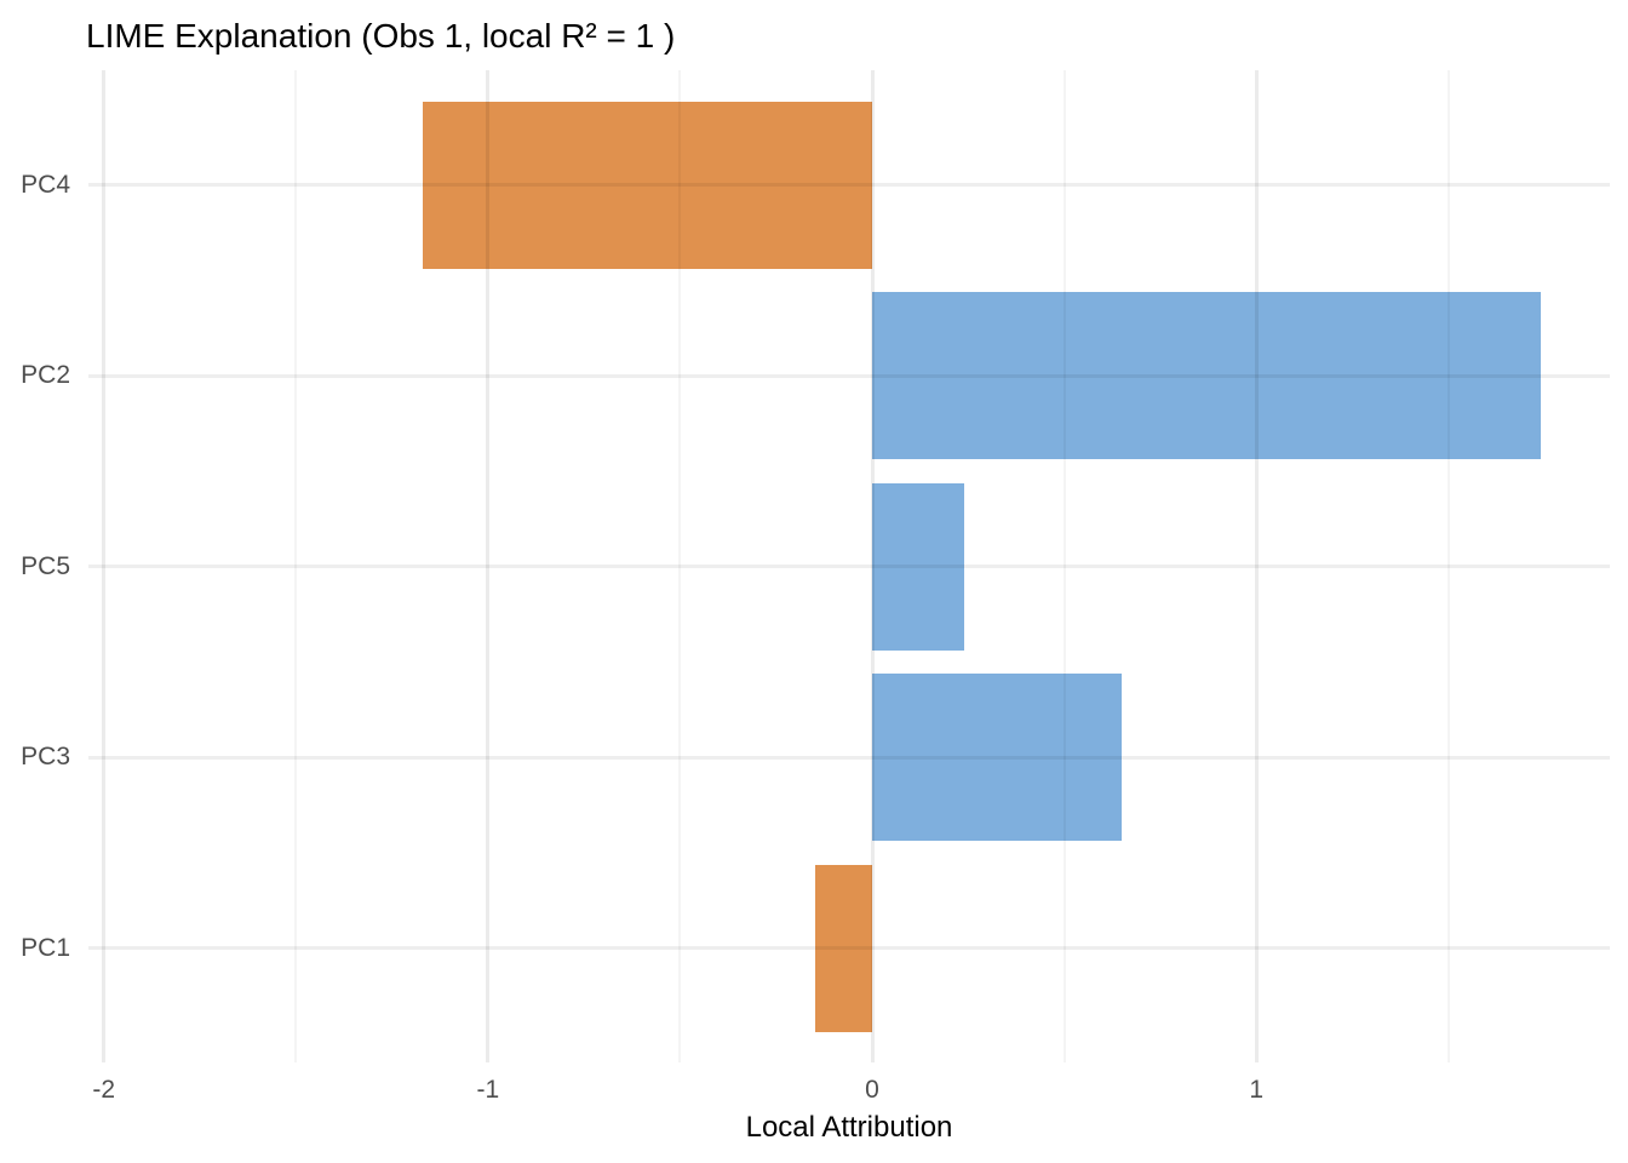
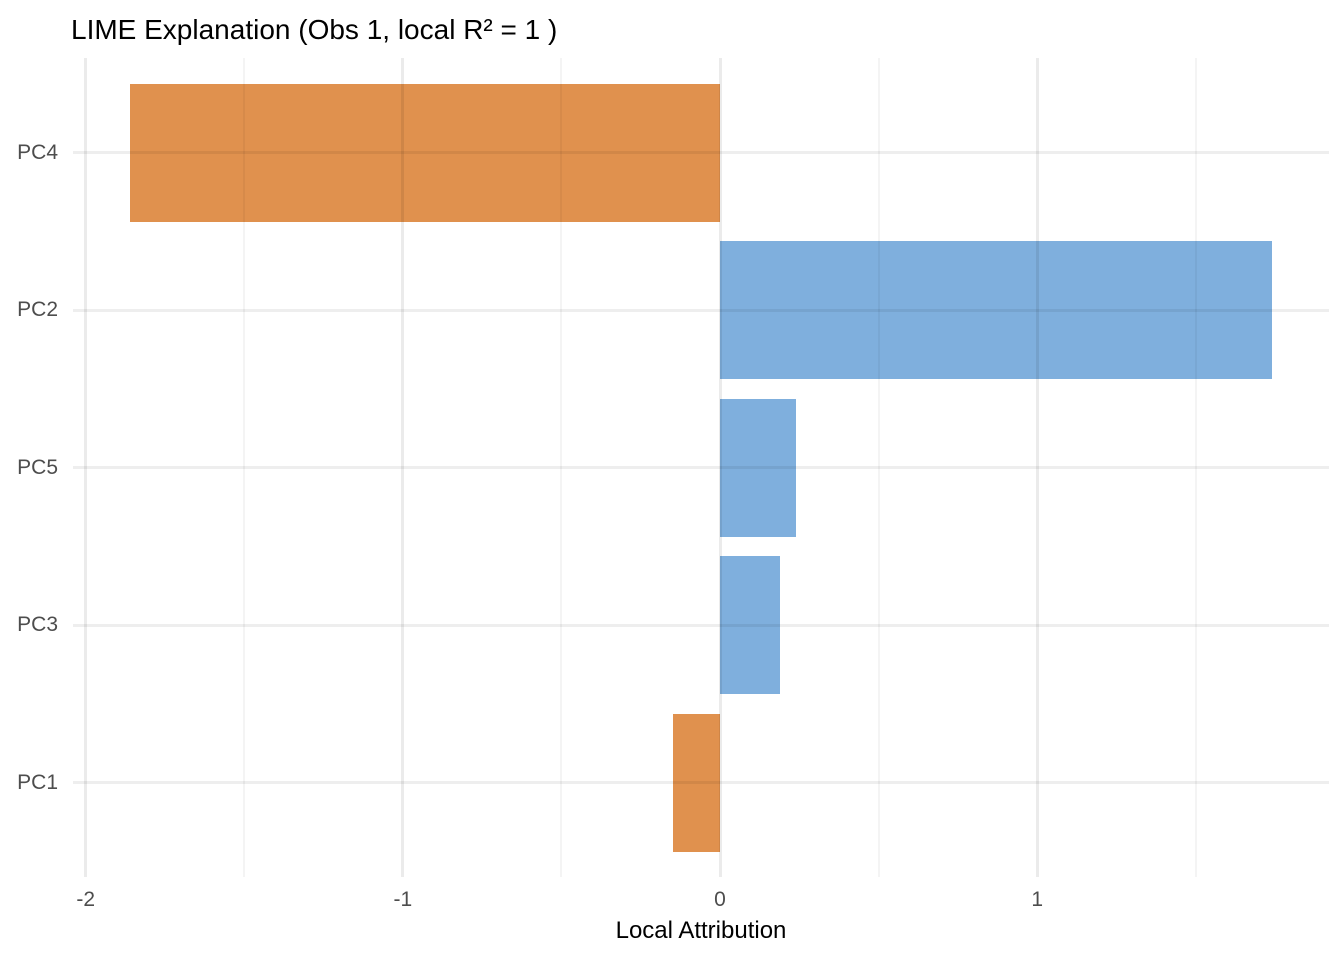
PC4: -1.17 -> -1.86
PC3: 0.65 -> 0.19
